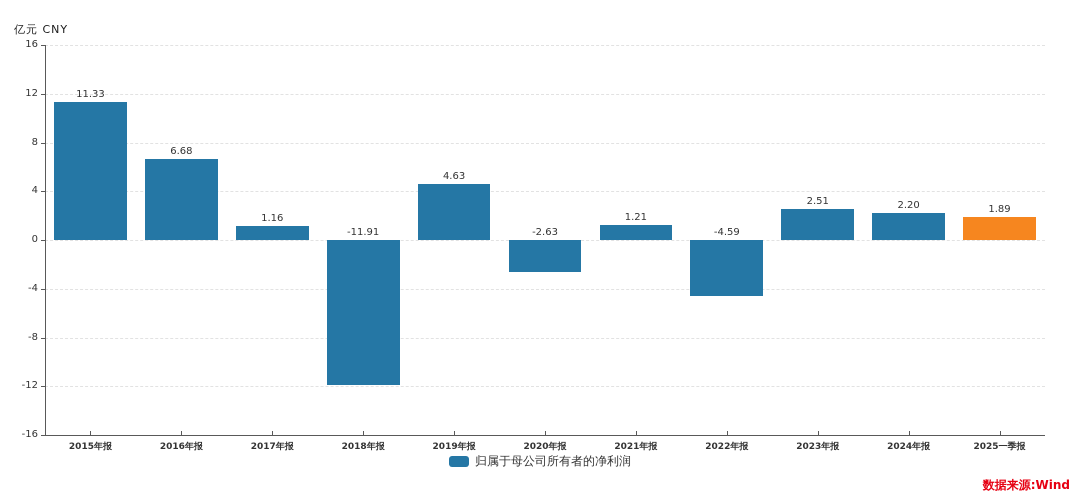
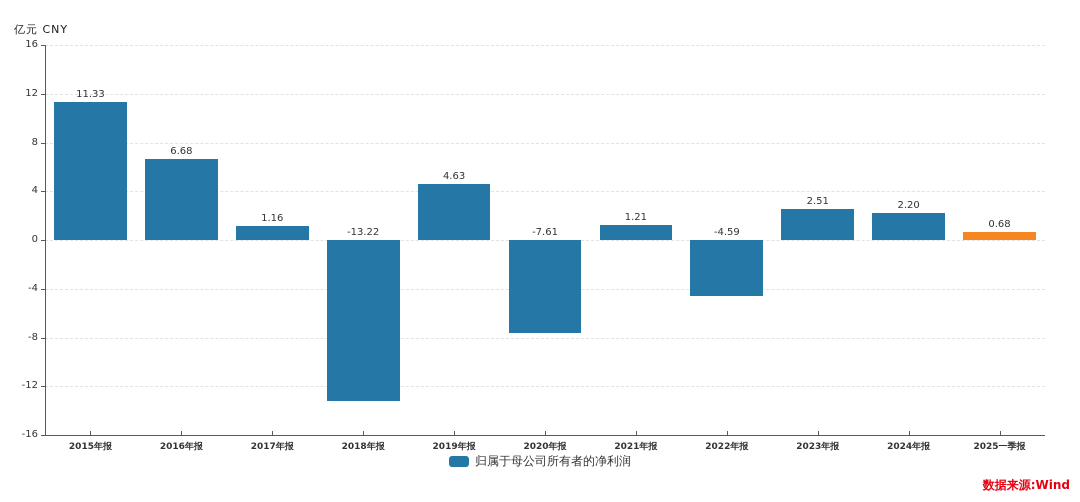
2018年报: -11.91 -> -13.22
2020年报: -2.63 -> -7.61
2025一季报: 1.89 -> 0.68
